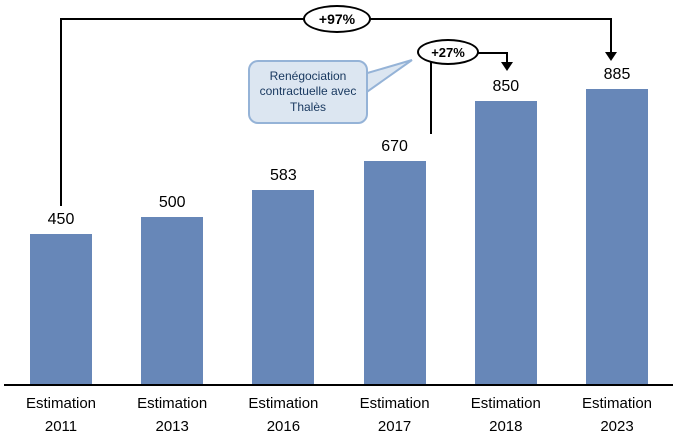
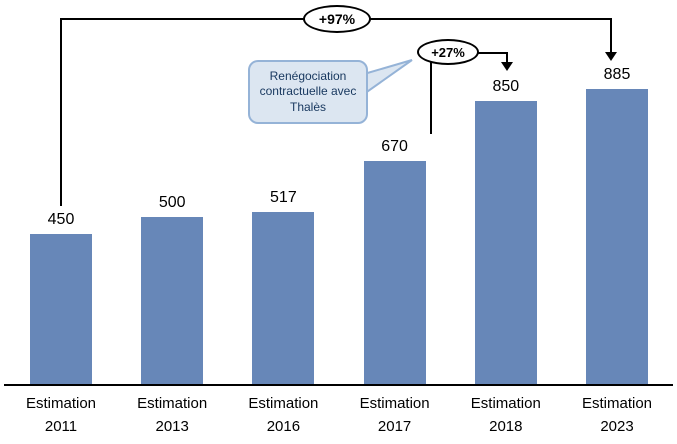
Estimation 2016: 583 -> 517
